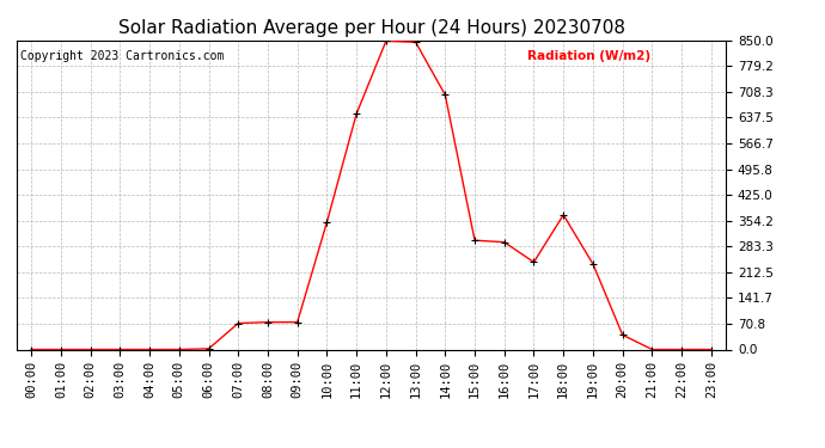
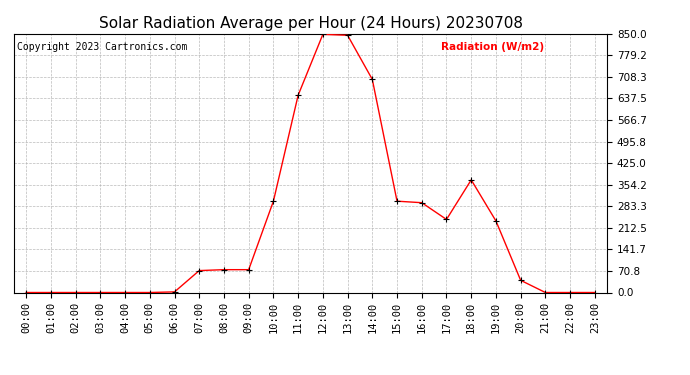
10:00: 350 -> 300
